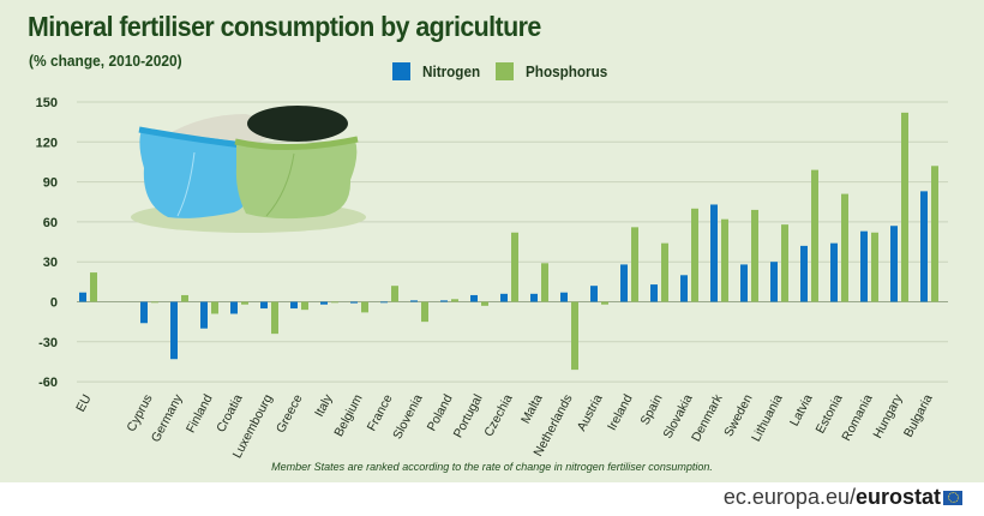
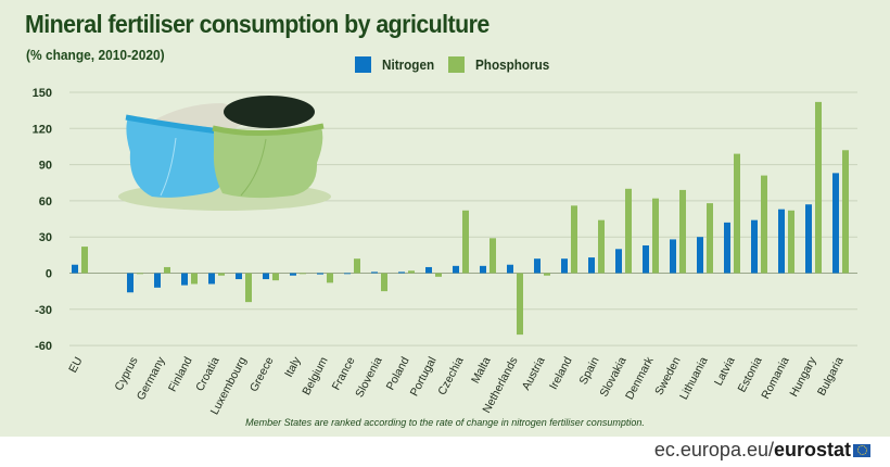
Nitrogen/Germany: -43 -> -12
Nitrogen/Finland: -20 -> -10
Nitrogen/Ireland: 28 -> 12
Nitrogen/Denmark: 73 -> 23
